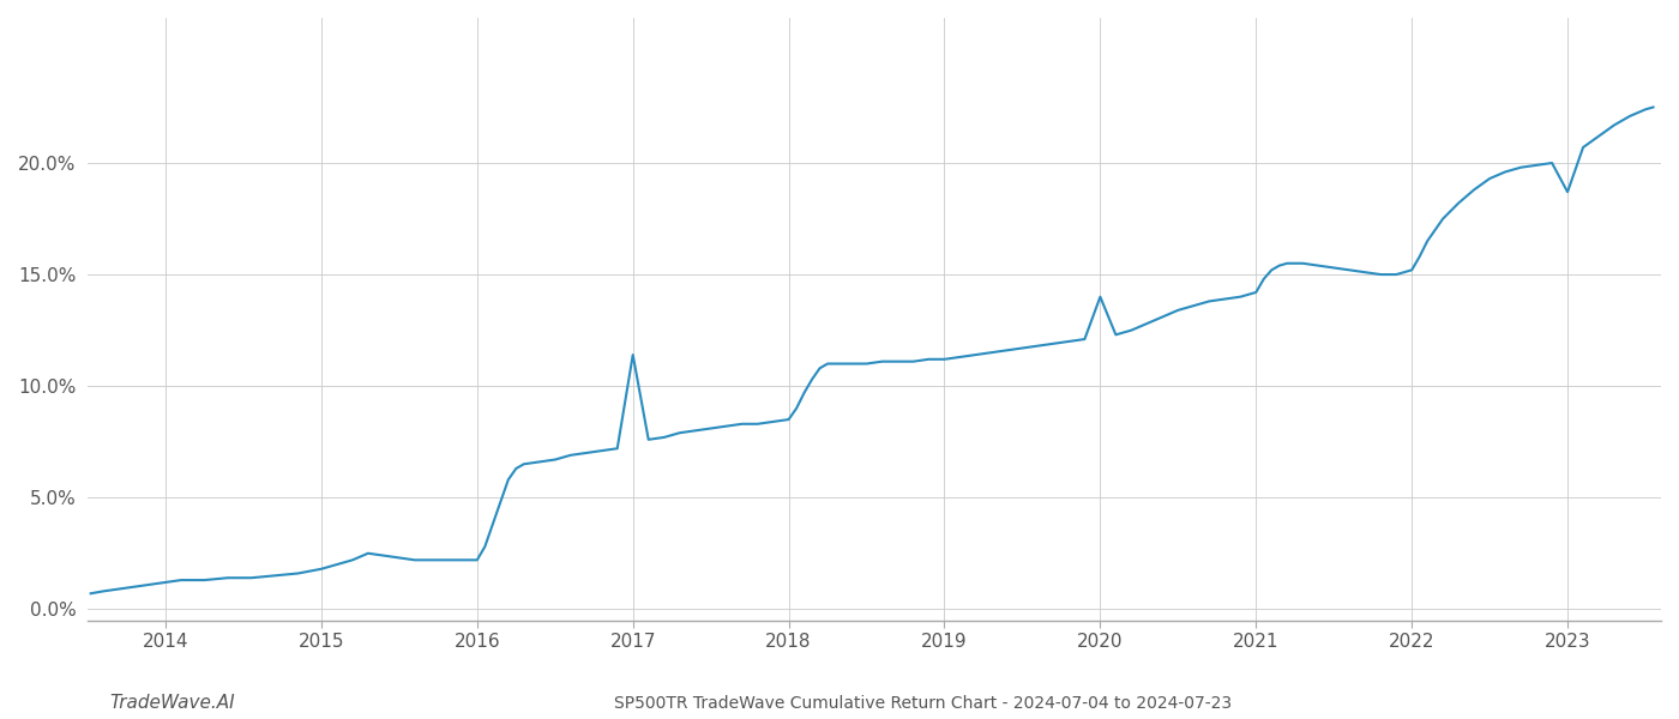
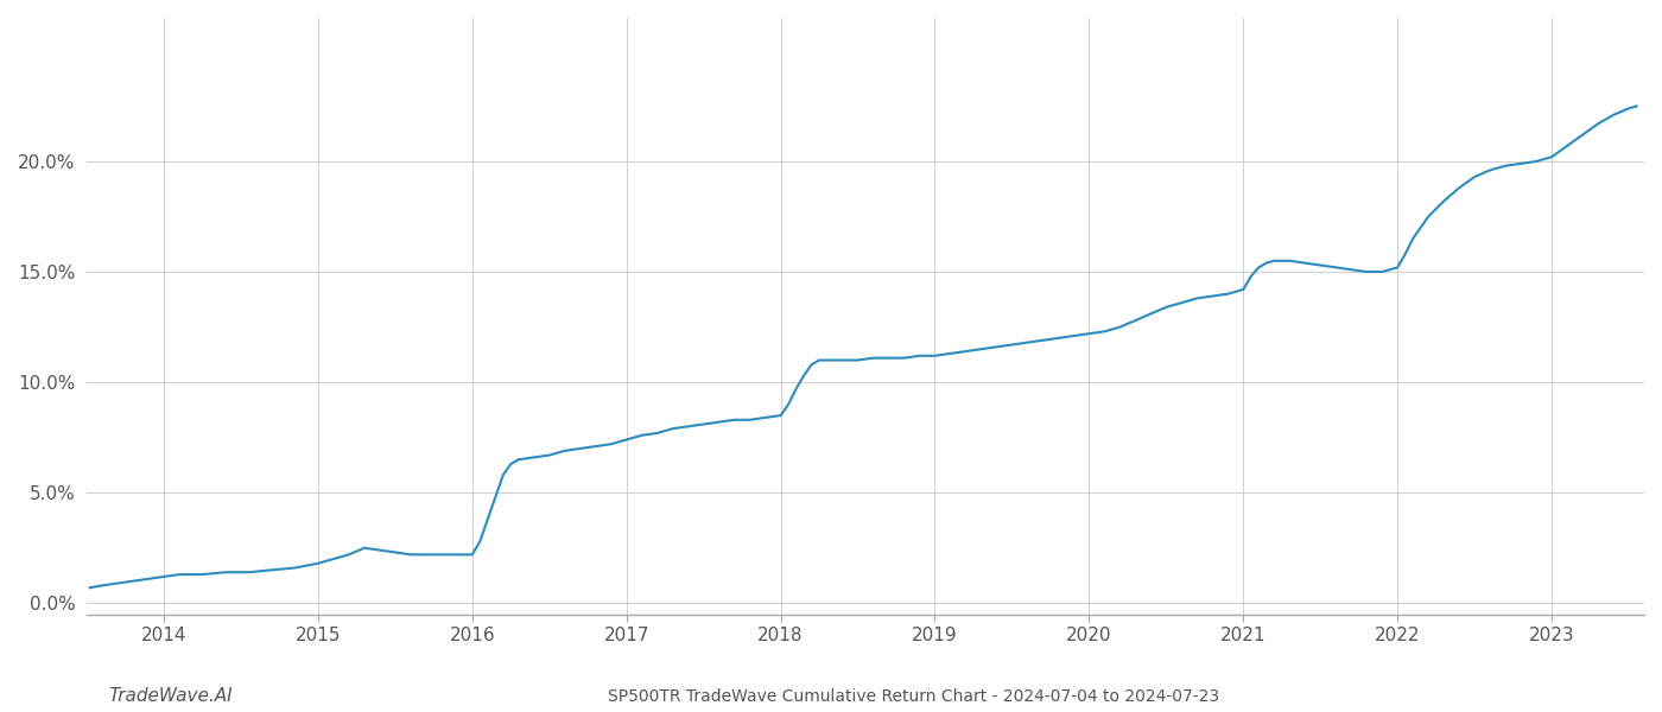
2017: 11.4% -> 7.4%
2020: 14.0% -> 12.2%
2023: 18.7% -> 20.2%
